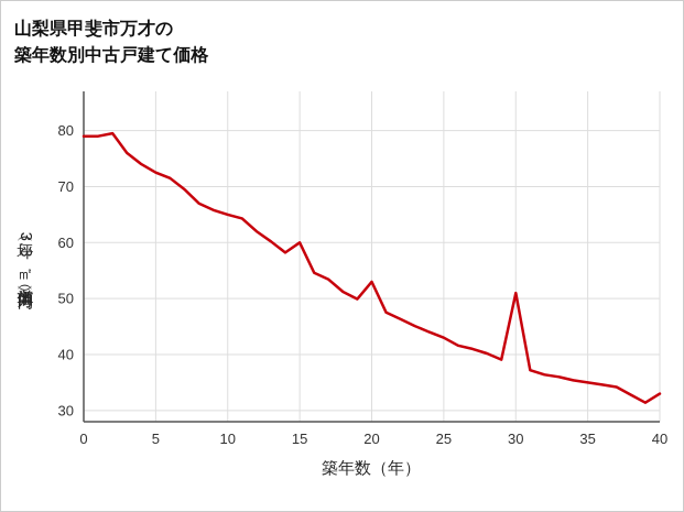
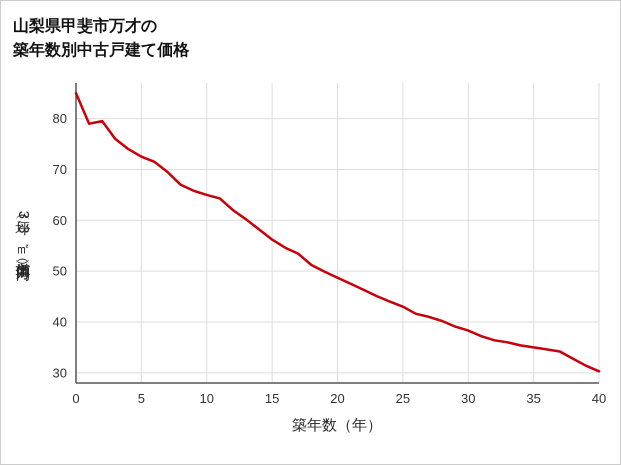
0: 79 -> 85
15: 60 -> 56
20: 53 -> 49
30: 51 -> 38
40: 33 -> 30
